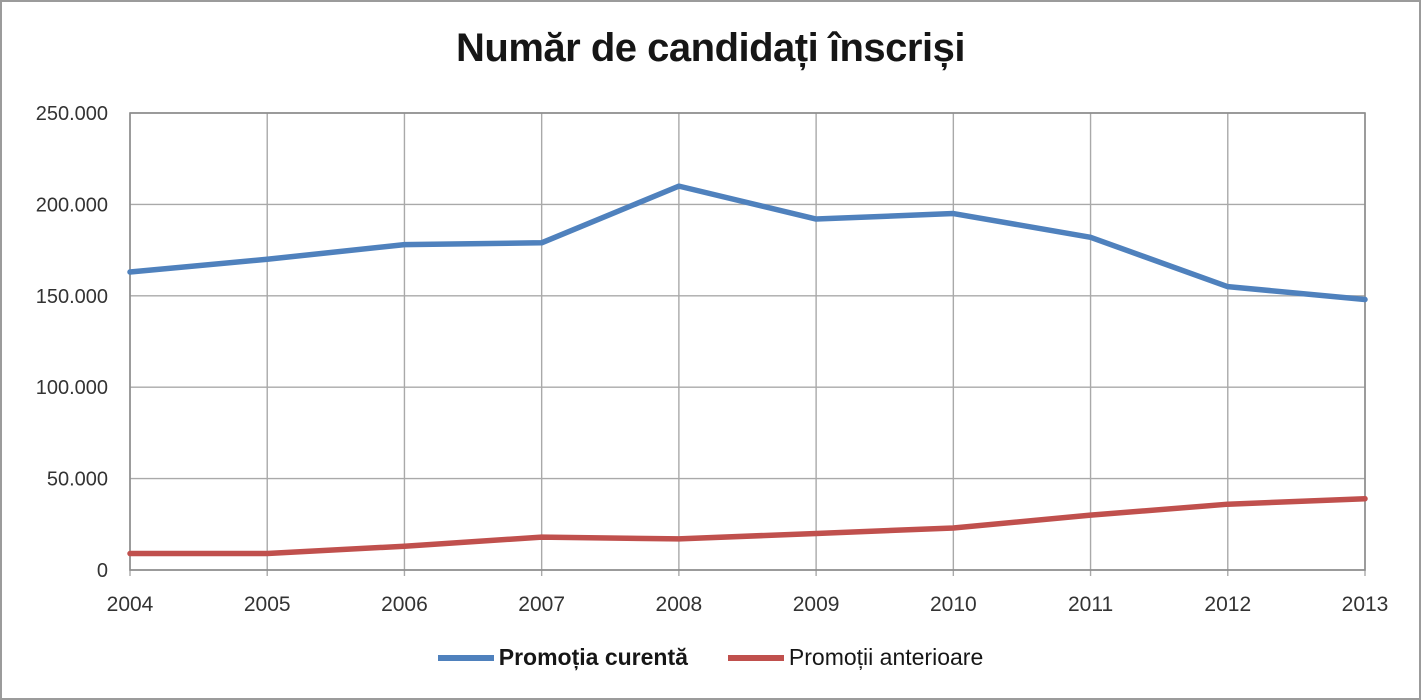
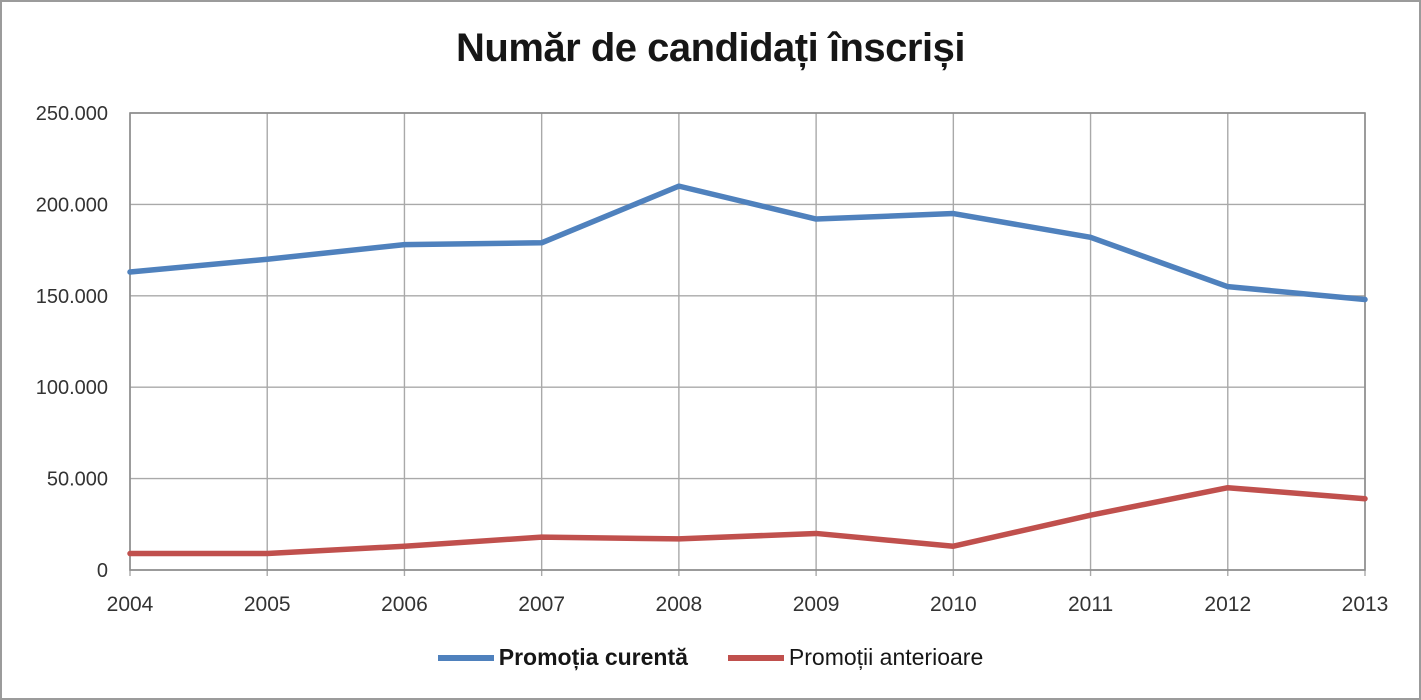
Promoții anterioare/2010: 23000 -> 13000
Promoții anterioare/2012: 36000 -> 45000
